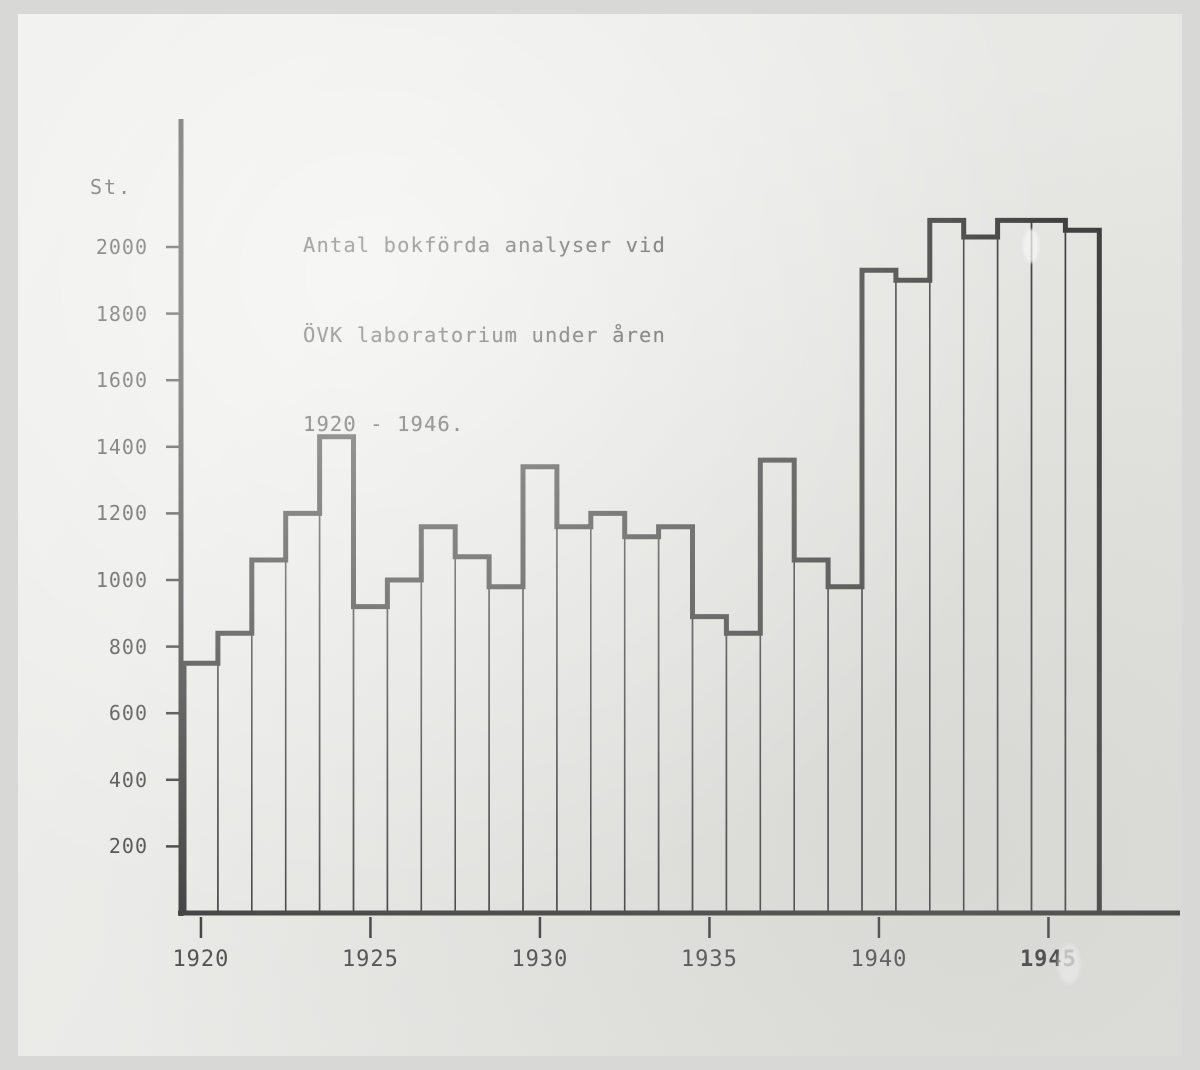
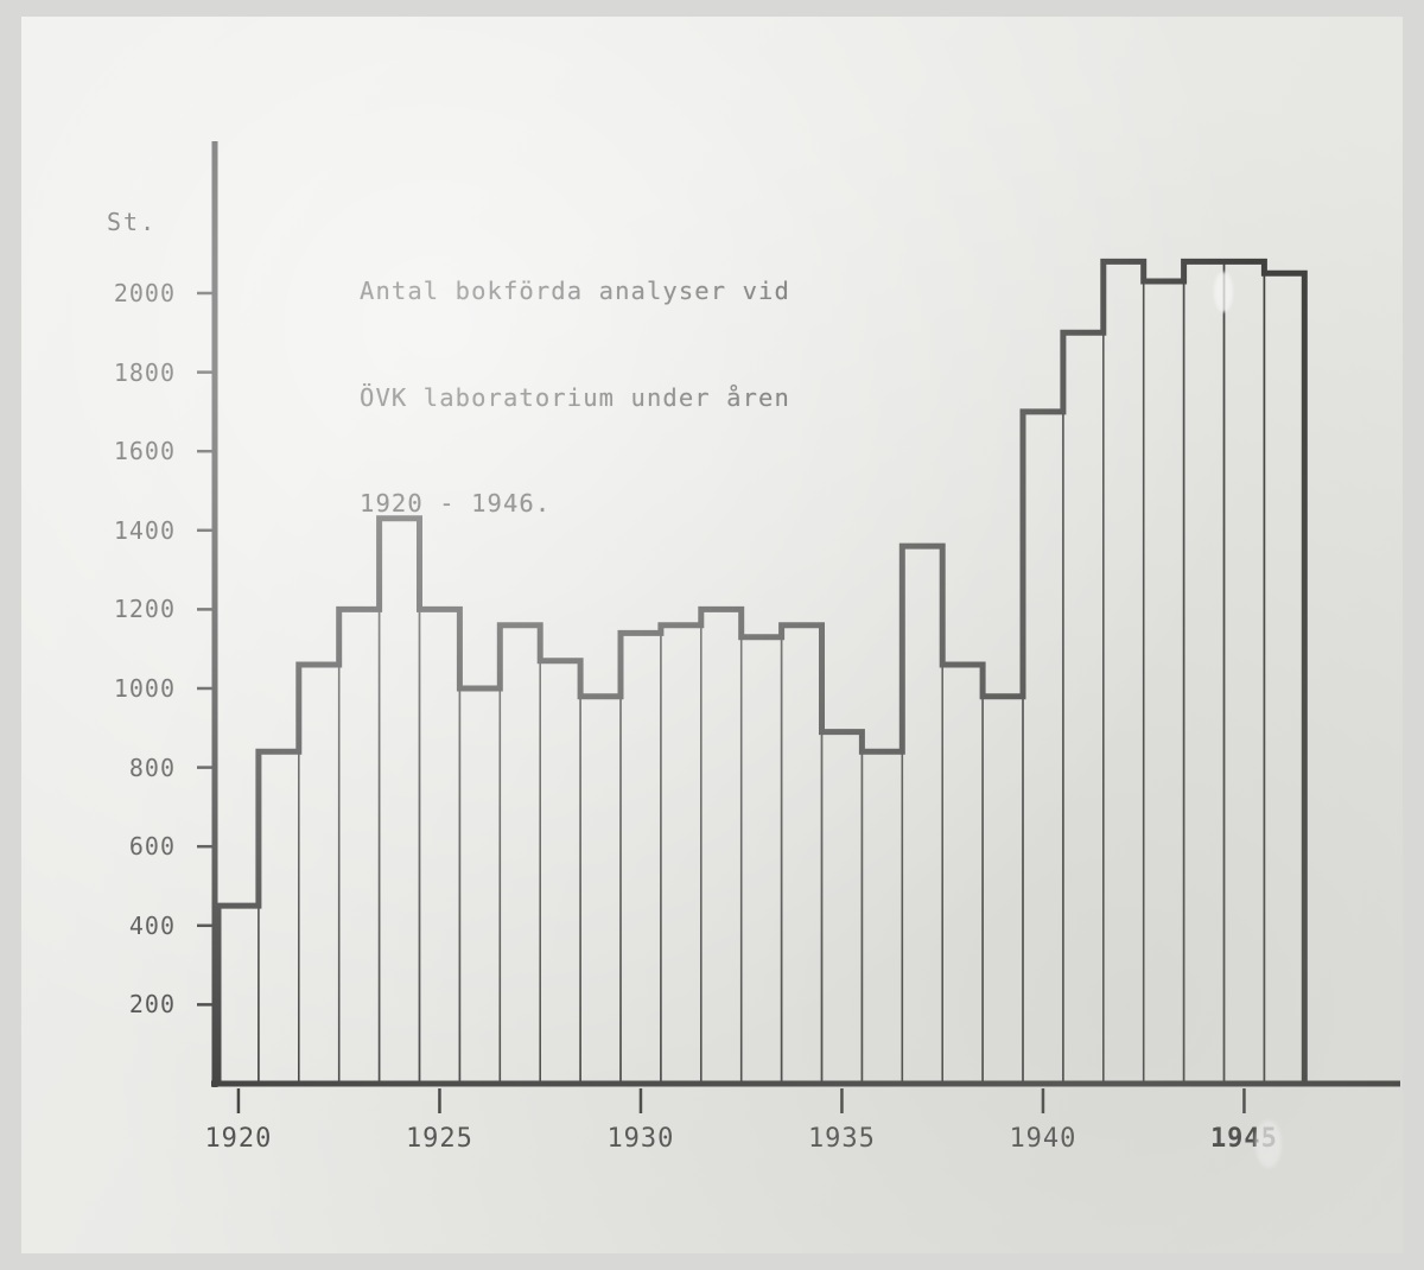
1920: 750 -> 450
1925: 920 -> 1200
1930: 1340 -> 1140
1940: 1930 -> 1700
